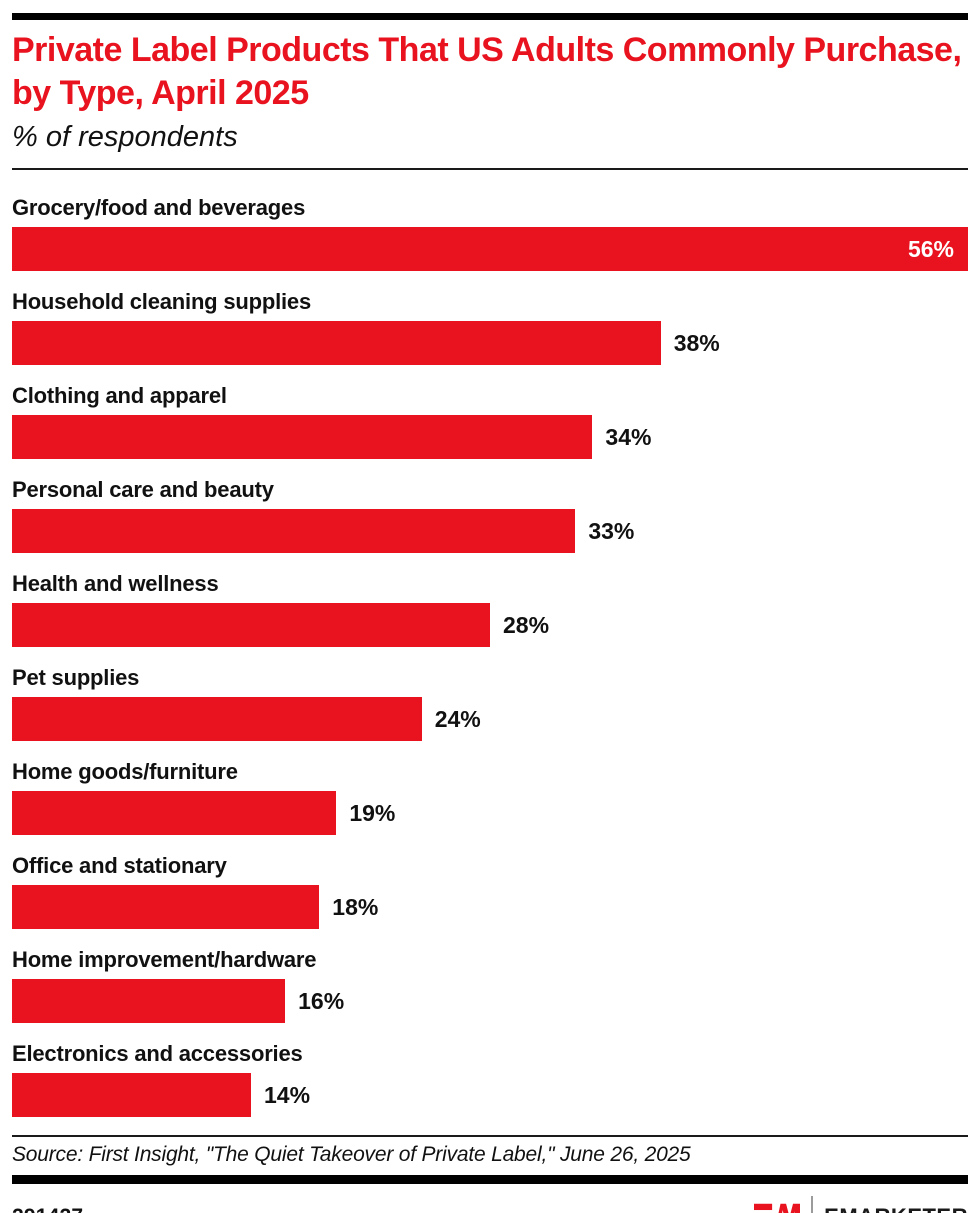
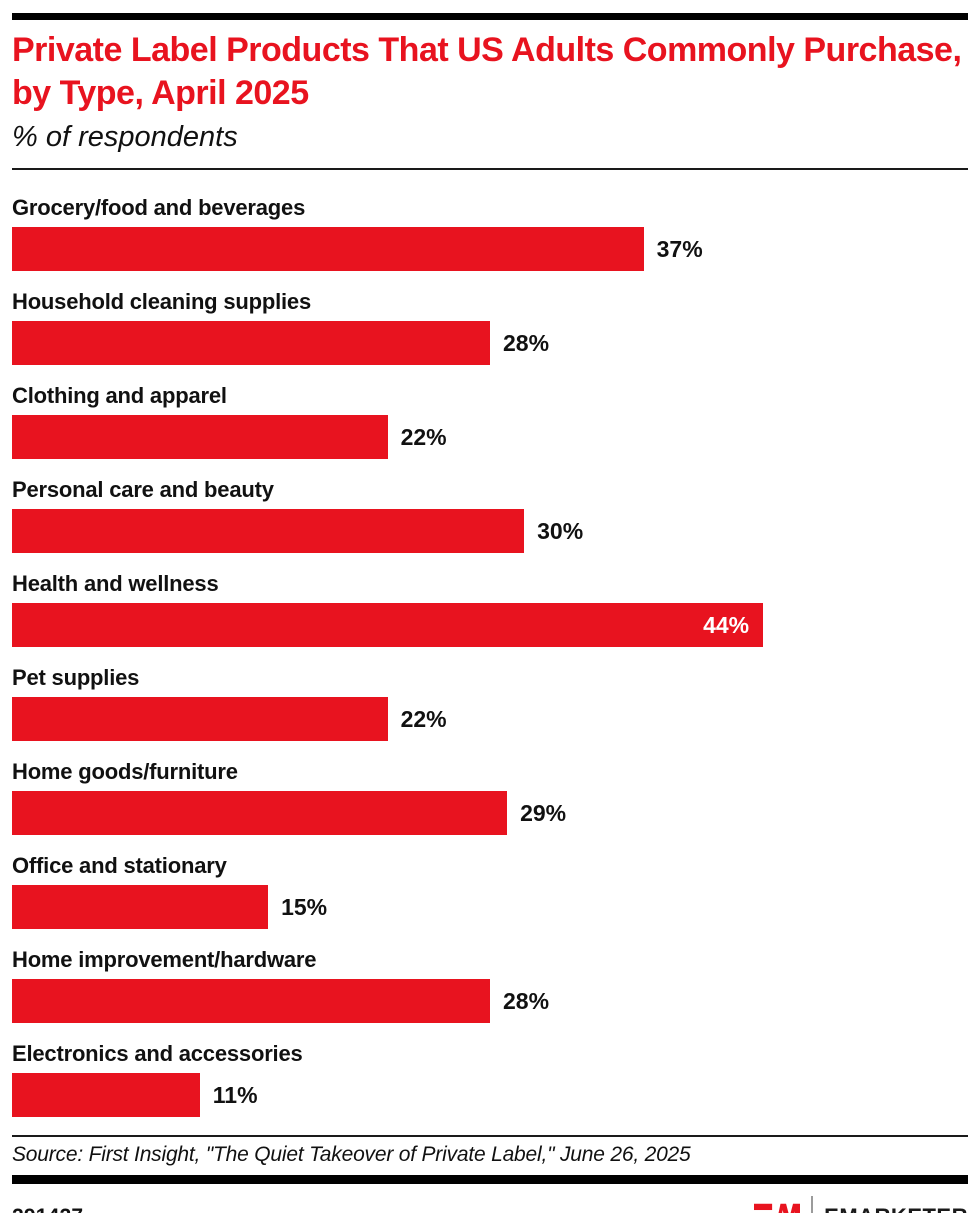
Grocery/food and beverages: 56% -> 37%
Household cleaning supplies: 38% -> 28%
Clothing and apparel: 34% -> 22%
Personal care and beauty: 33% -> 30%
Health and wellness: 28% -> 44%
Pet supplies: 24% -> 22%
Home goods/furniture: 19% -> 29%
Office and stationary: 18% -> 15%
Home improvement/hardware: 16% -> 28%
Electronics and accessories: 14% -> 11%
